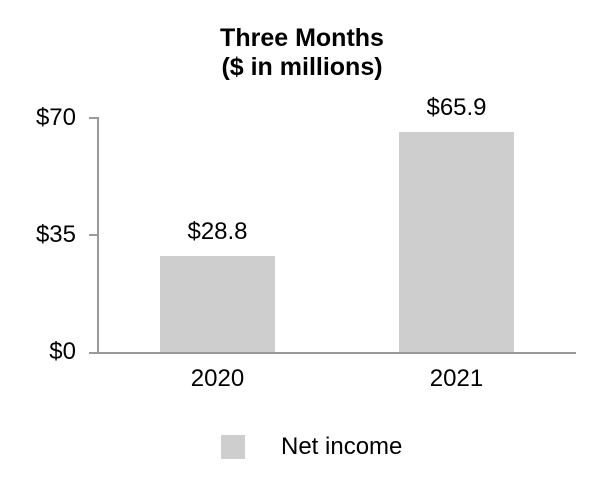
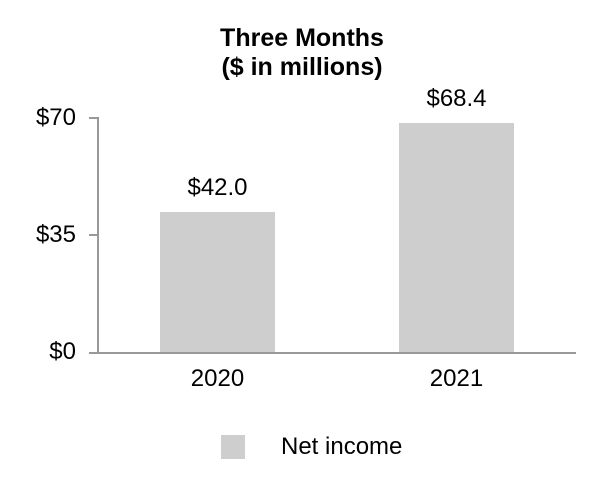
2020: $28.8 -> $42.0
2021: $65.9 -> $68.4
